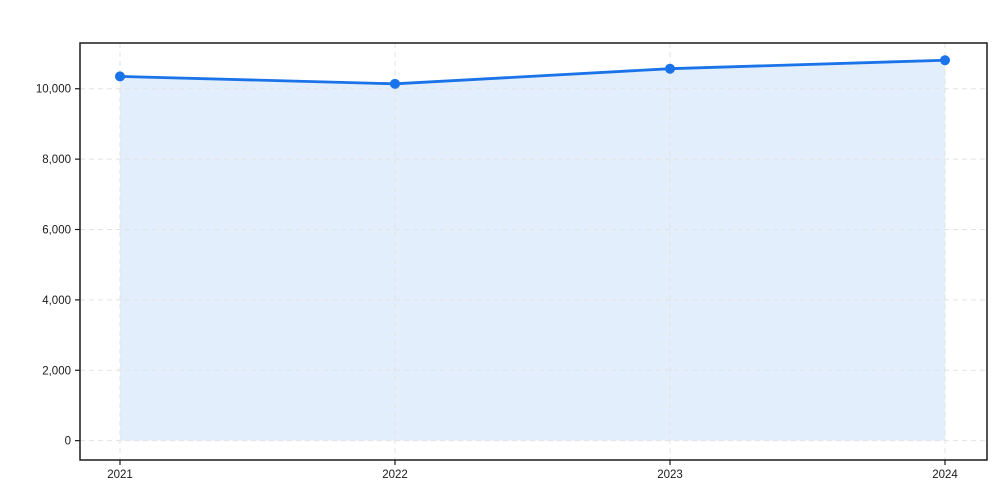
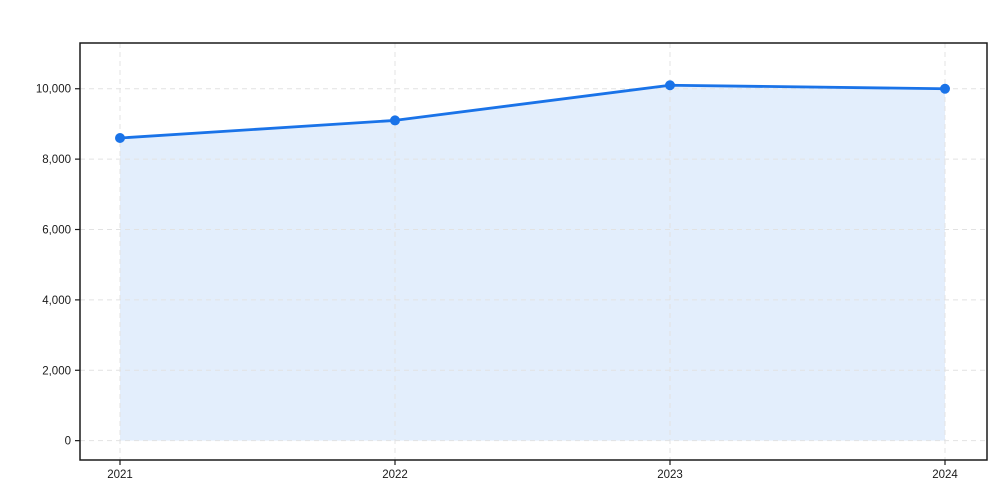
2021: 10400 -> 8600
2022: 10100 -> 9100
2023: 10600 -> 10100
2024: 10800 -> 10000
